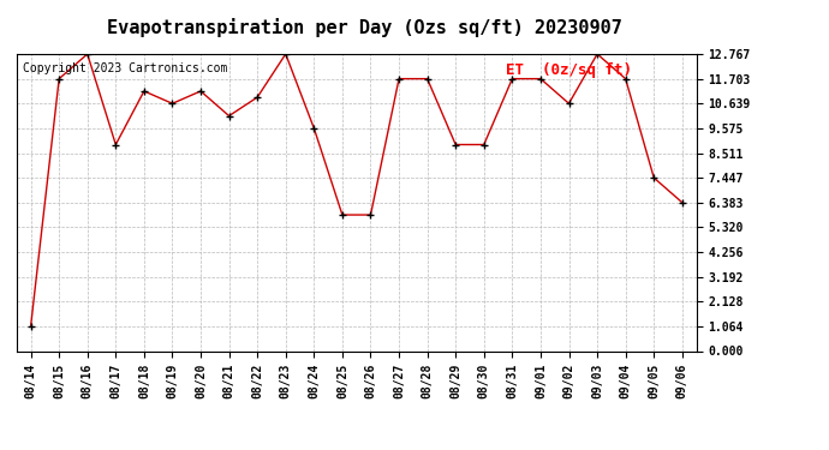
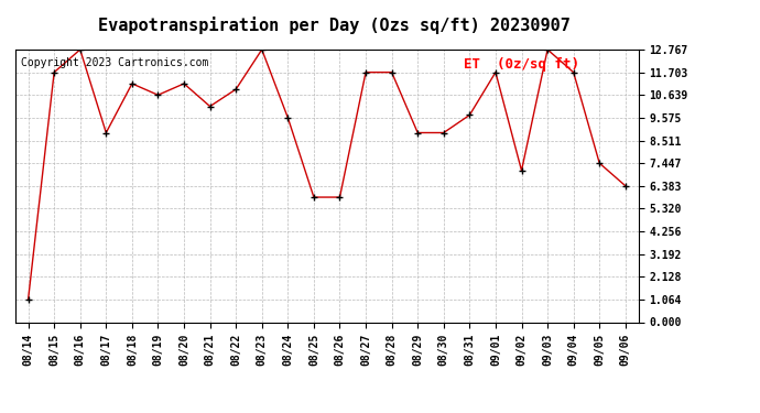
08/31: 11.7 -> 9.7
09/02: 10.6 -> 7.1
